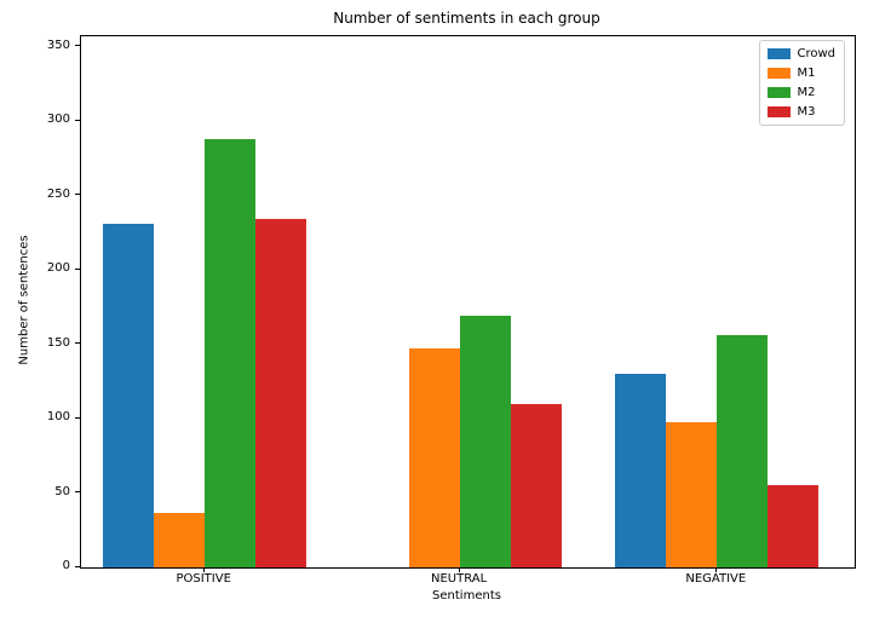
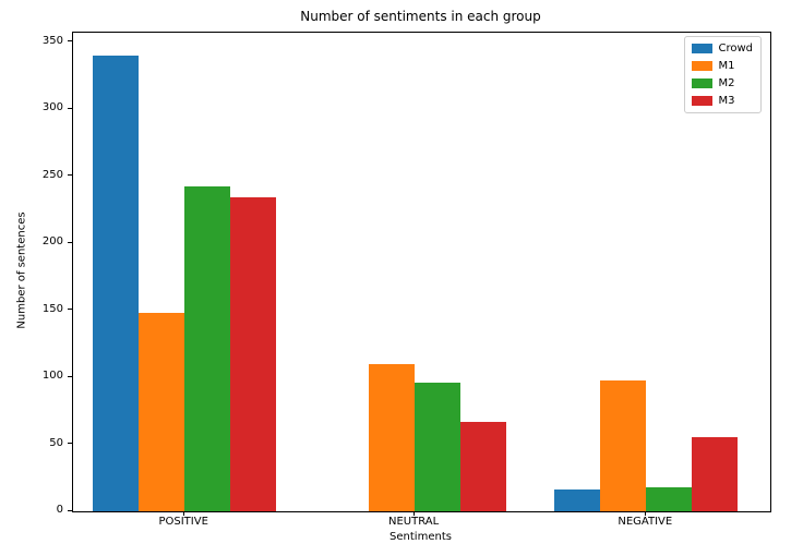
Crowd/POSITIVE: 231 -> 340
M1/POSITIVE: 37 -> 148
M2/POSITIVE: 288 -> 242
M1/NEUTRAL: 147 -> 110
M2/NEUTRAL: 169 -> 96
M3/NEUTRAL: 110 -> 67
Crowd/NEGATIVE: 130 -> 16
M2/NEGATIVE: 156 -> 18
